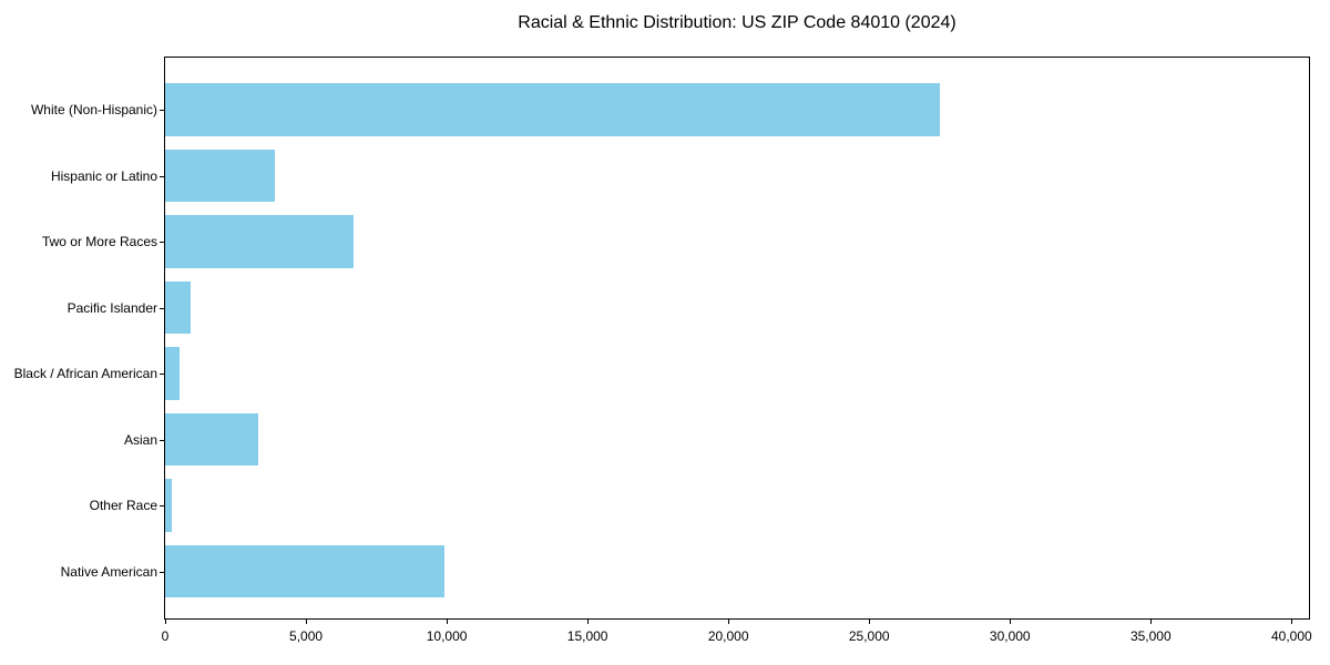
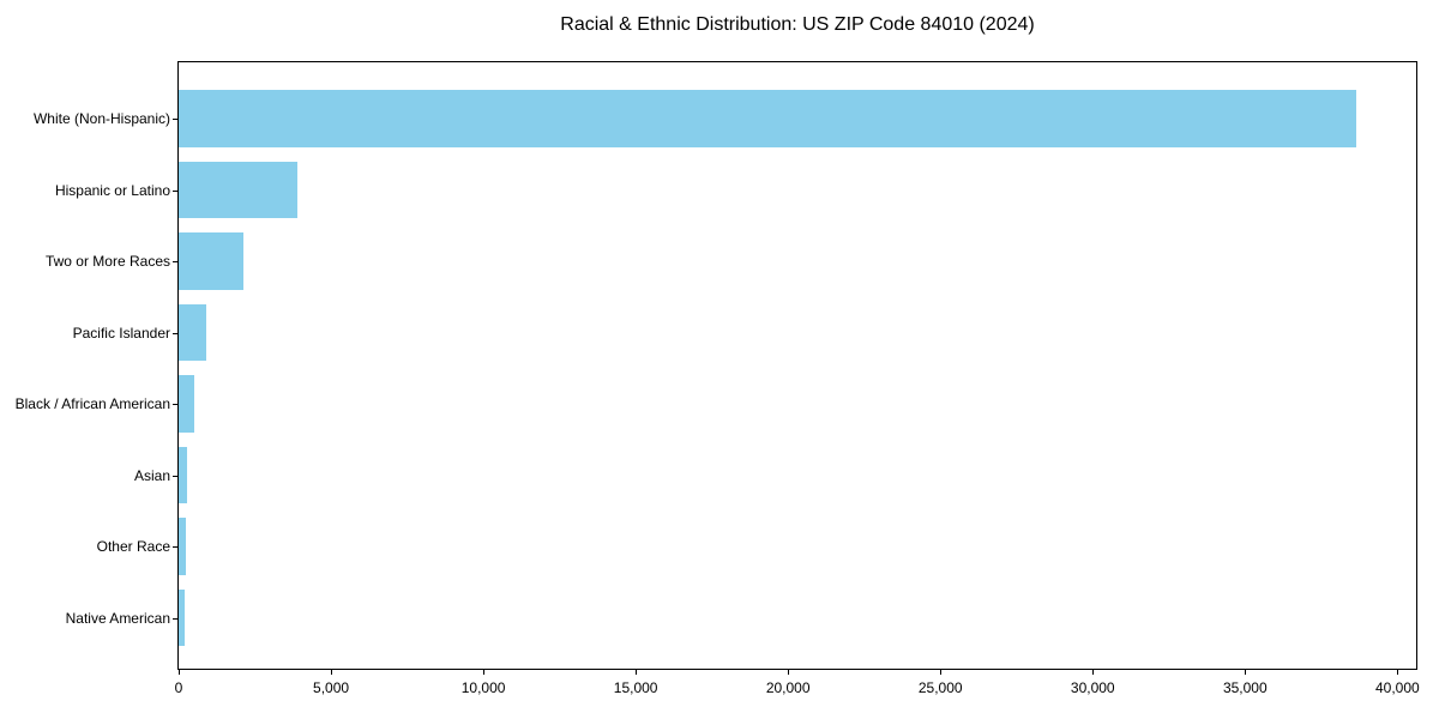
White (Non-Hispanic): 27500 -> 38600
Two or More Races: 6700 -> 2100
Asian: 3300 -> 300
Native American: 9900 -> 200
